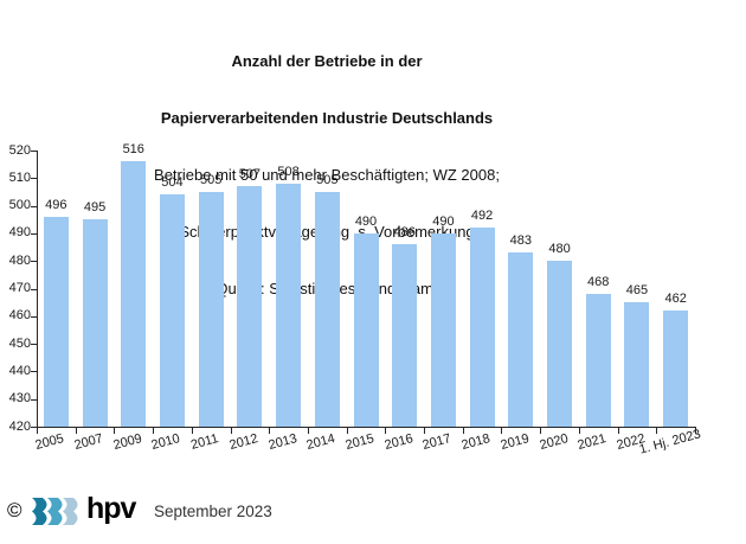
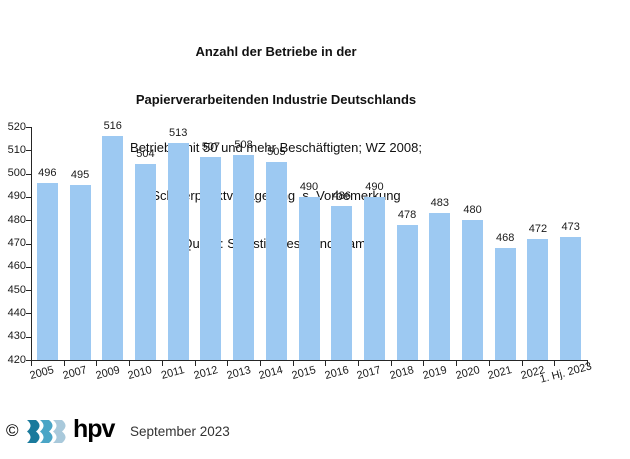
2011: 505 -> 513
2018: 492 -> 478
2022: 465 -> 472
1. Hj. 2023: 462 -> 473
